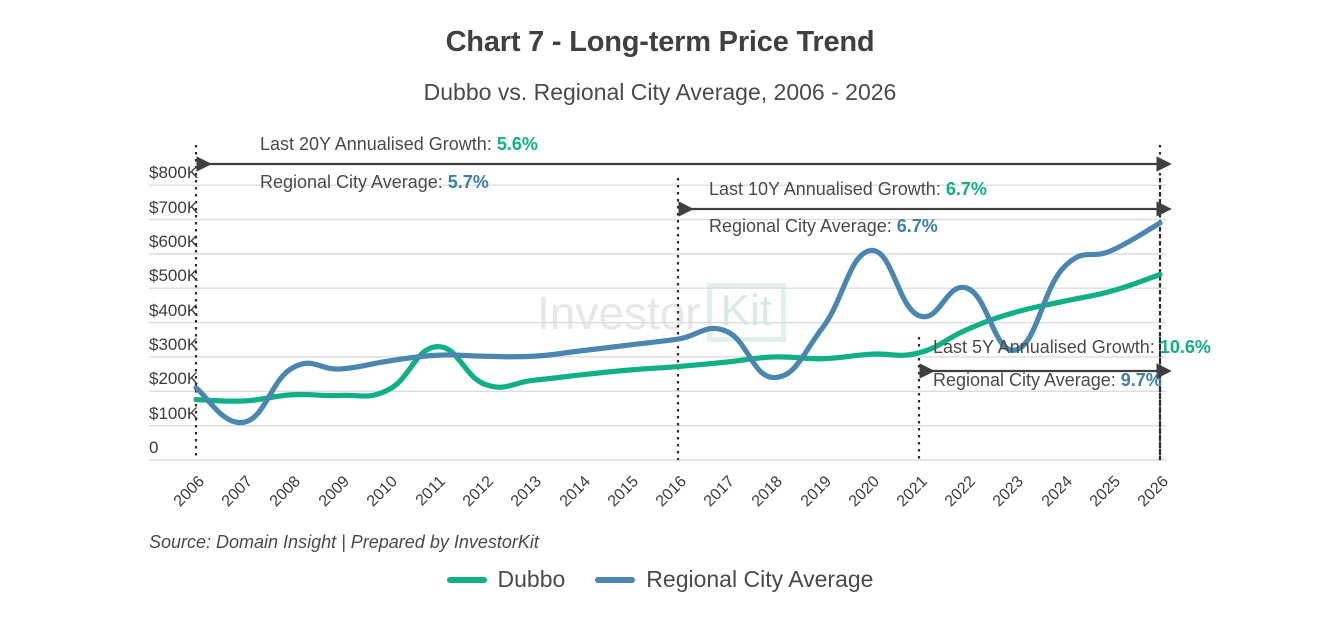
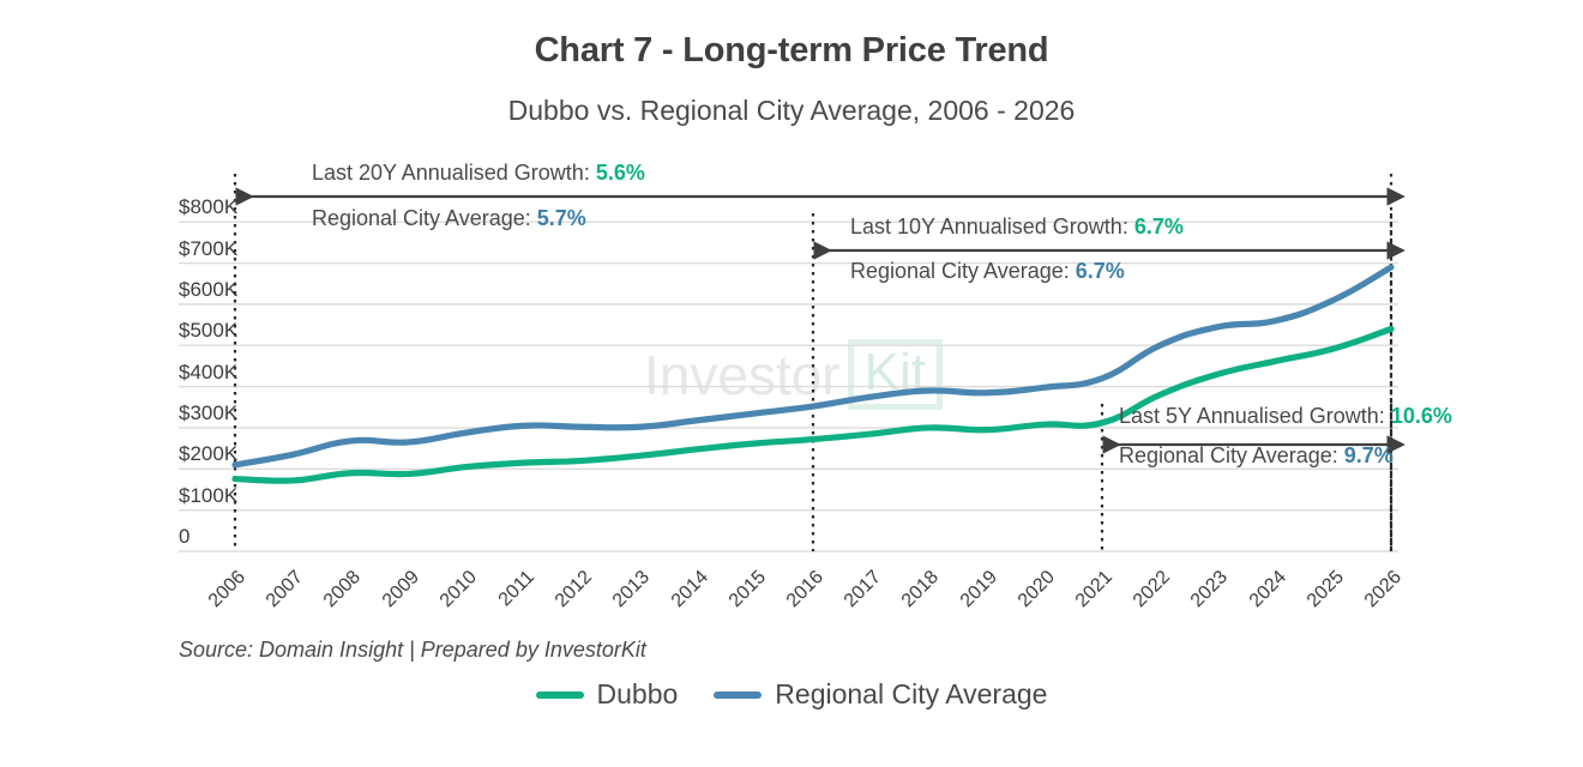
Regional City Average/2007: $110K -> $240K
Dubbo/2011: $330K -> $220K
Regional City Average/2018: $240K -> $390K
Regional City Average/2020: $610K -> $400K
Regional City Average/2023: $320K -> $540K
